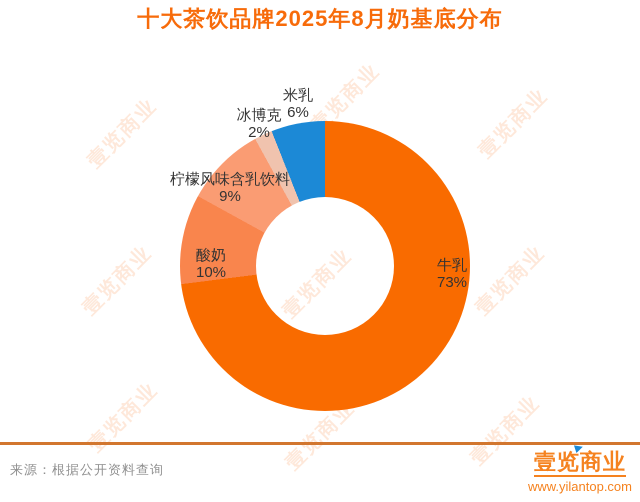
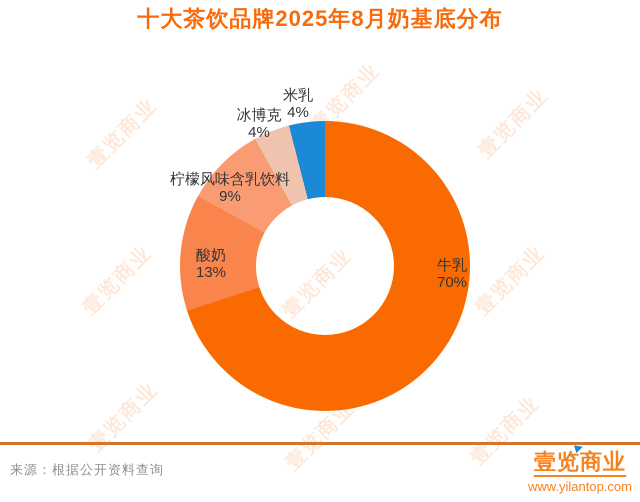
牛乳: 73% -> 70%
酸奶: 10% -> 13%
冰博克: 2% -> 4%
米乳: 6% -> 4%
